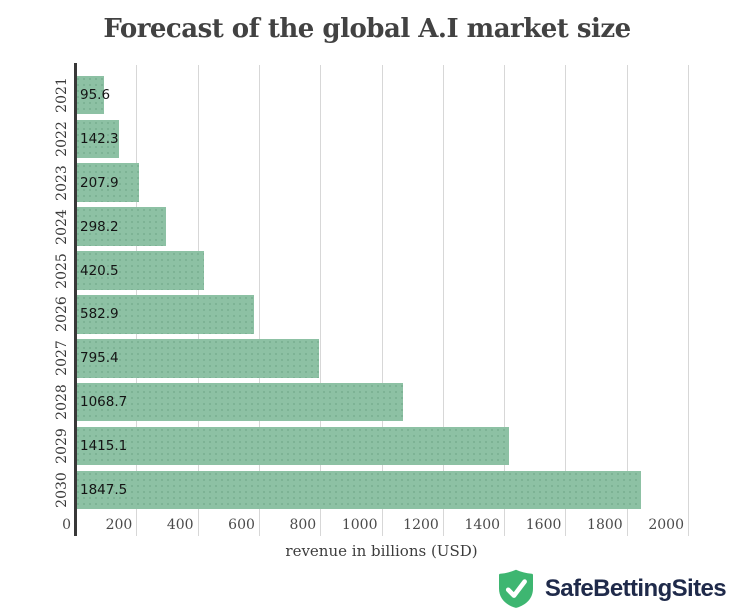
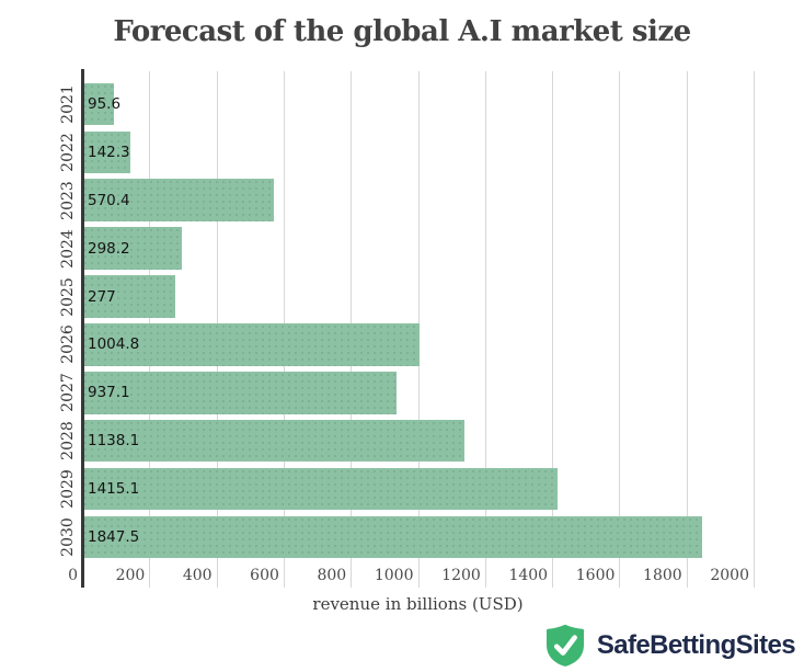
2023: 207.9 -> 570.4
2025: 420.5 -> 277
2026: 582.9 -> 1004.8
2027: 795.4 -> 937.1
2028: 1068.7 -> 1138.1
